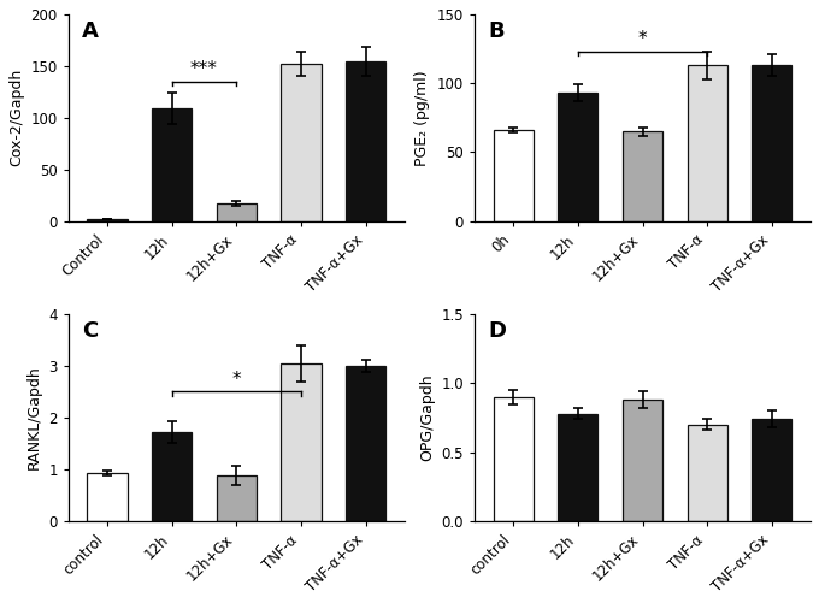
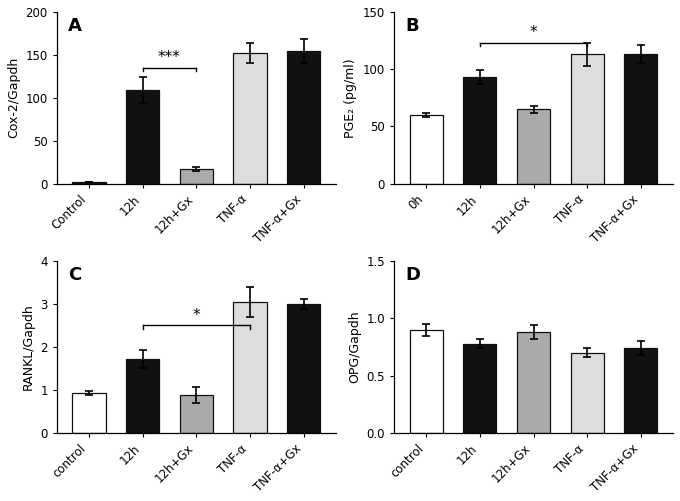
0h: 66 -> 60
